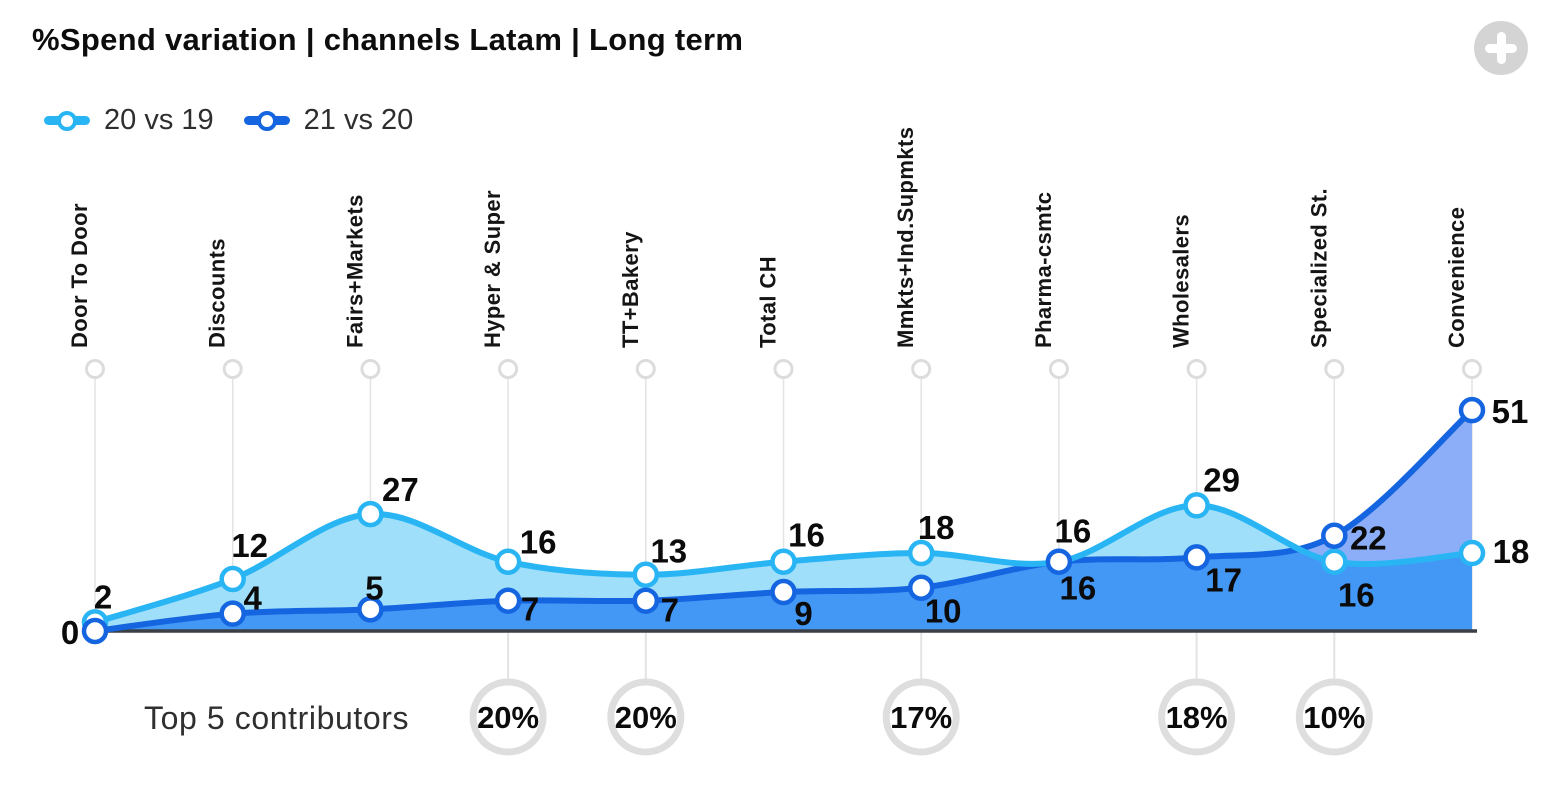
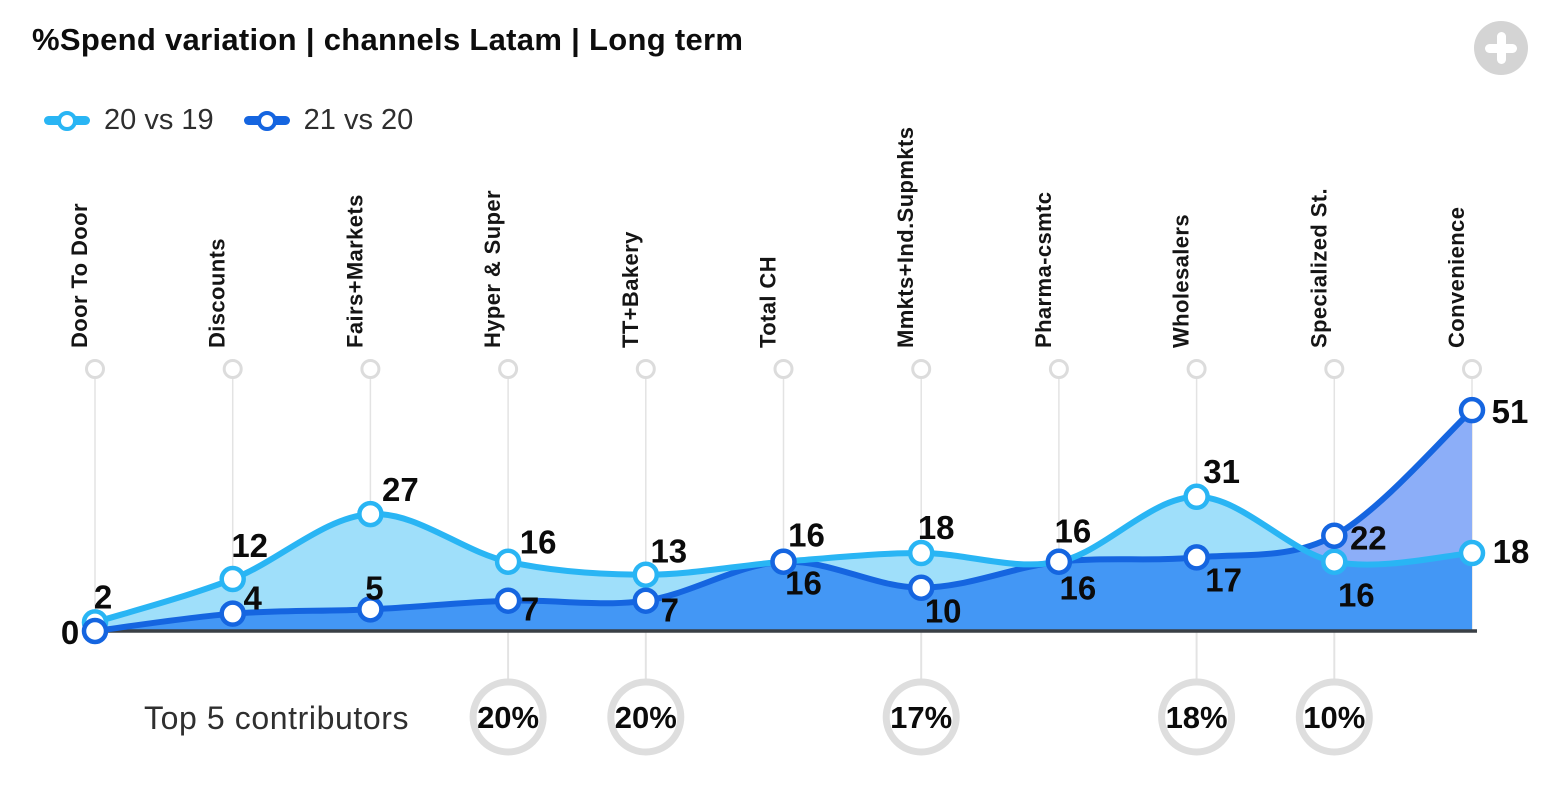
21 vs 20/Total CH: 9 -> 16
20 vs 19/Wholesalers: 29 -> 31
